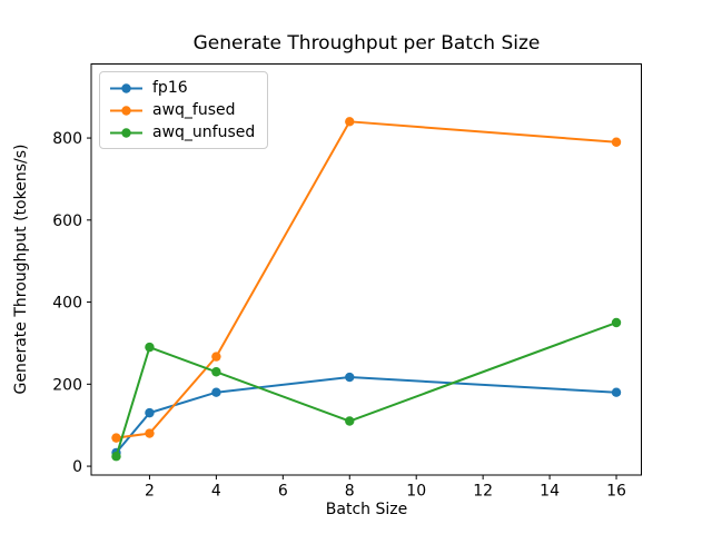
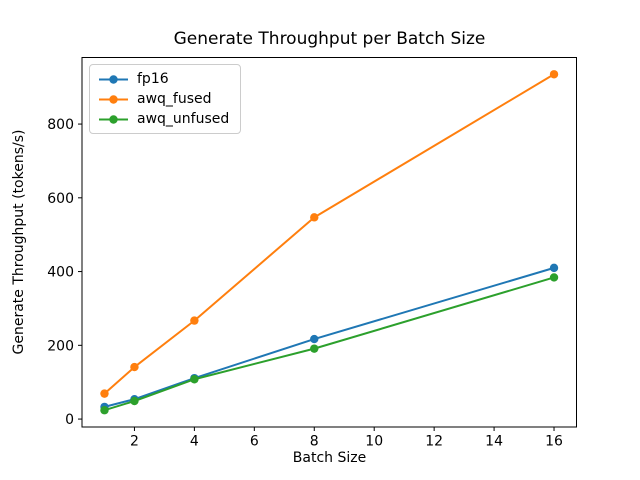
fp16/2: 130 -> 50
awq_fused/2: 80 -> 140
awq_unfused/2: 290 -> 50
fp16/4: 180 -> 110
awq_unfused/4: 230 -> 110
awq_fused/8: 840 -> 550
awq_unfused/8: 110 -> 190
fp16/16: 180 -> 410
awq_fused/16: 790 -> 940
awq_unfused/16: 350 -> 380
